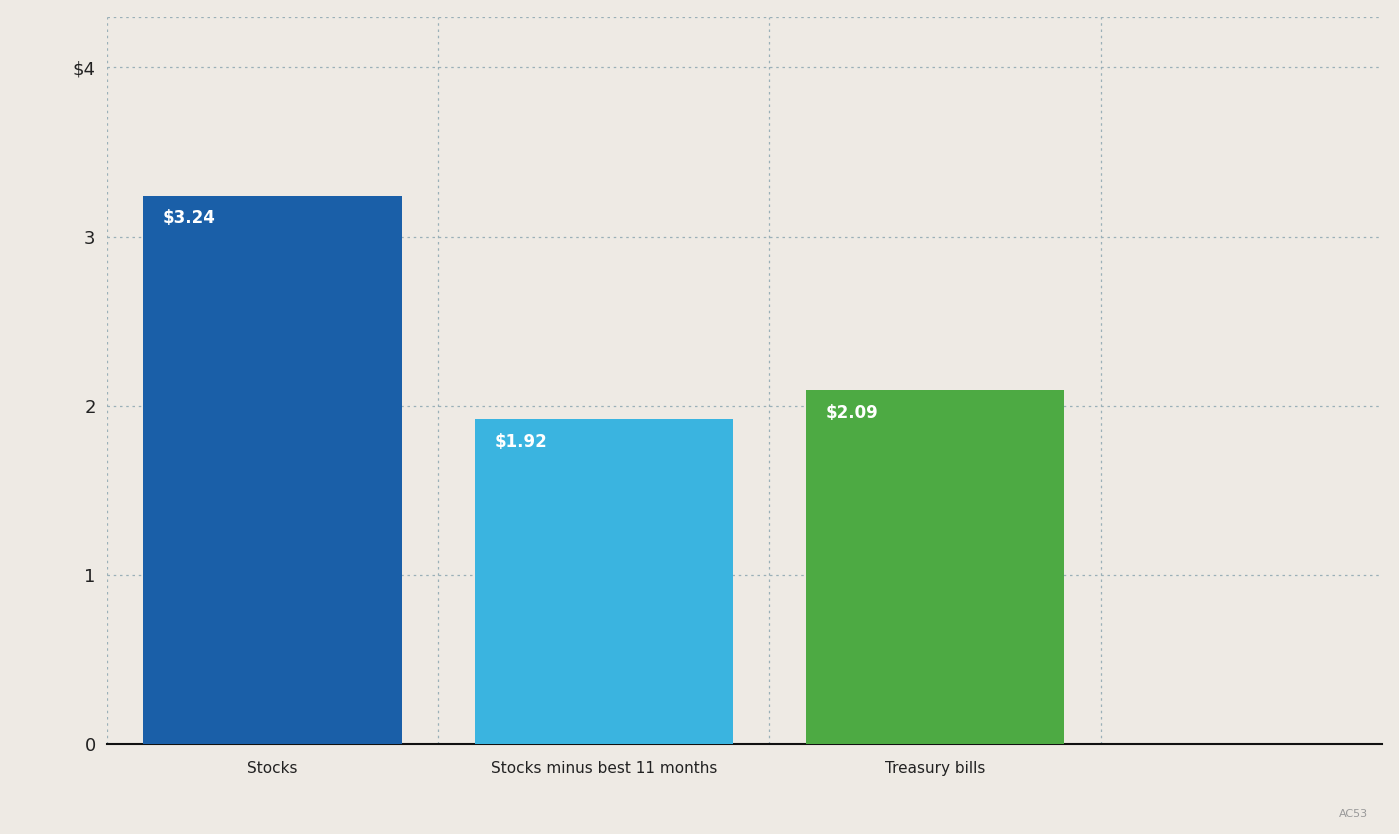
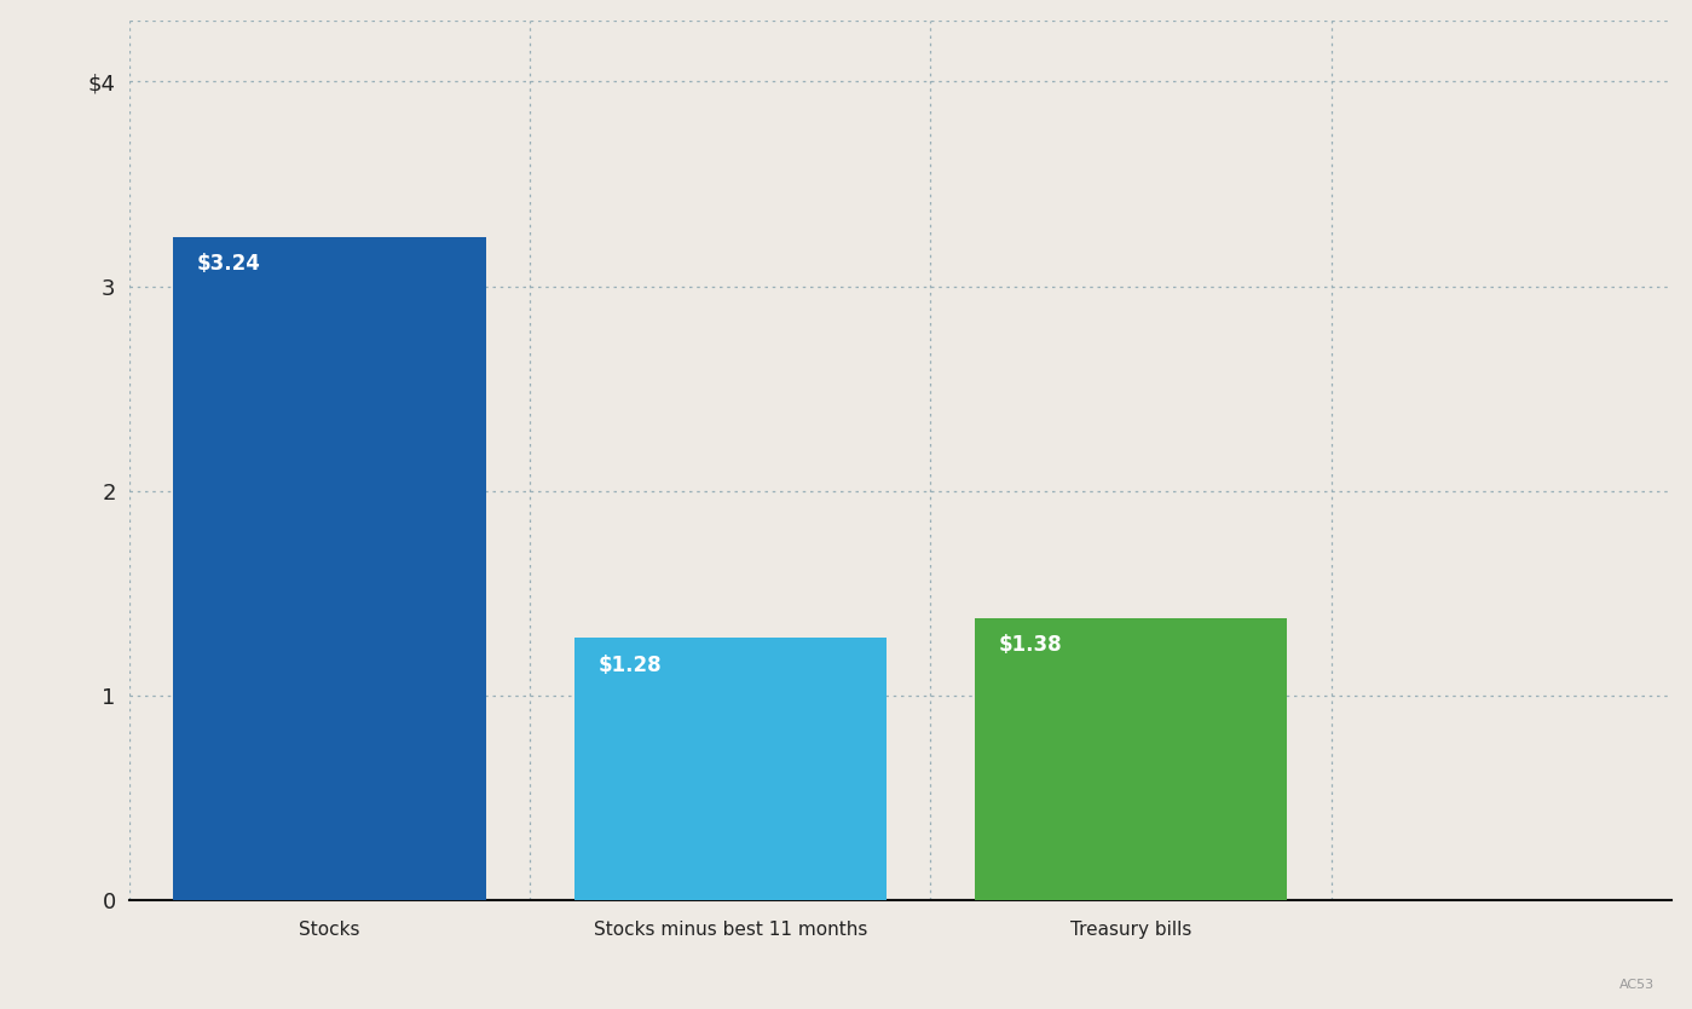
Stocks minus best 11 months: $1.92 -> $1.28
Treasury bills: $2.09 -> $1.38
